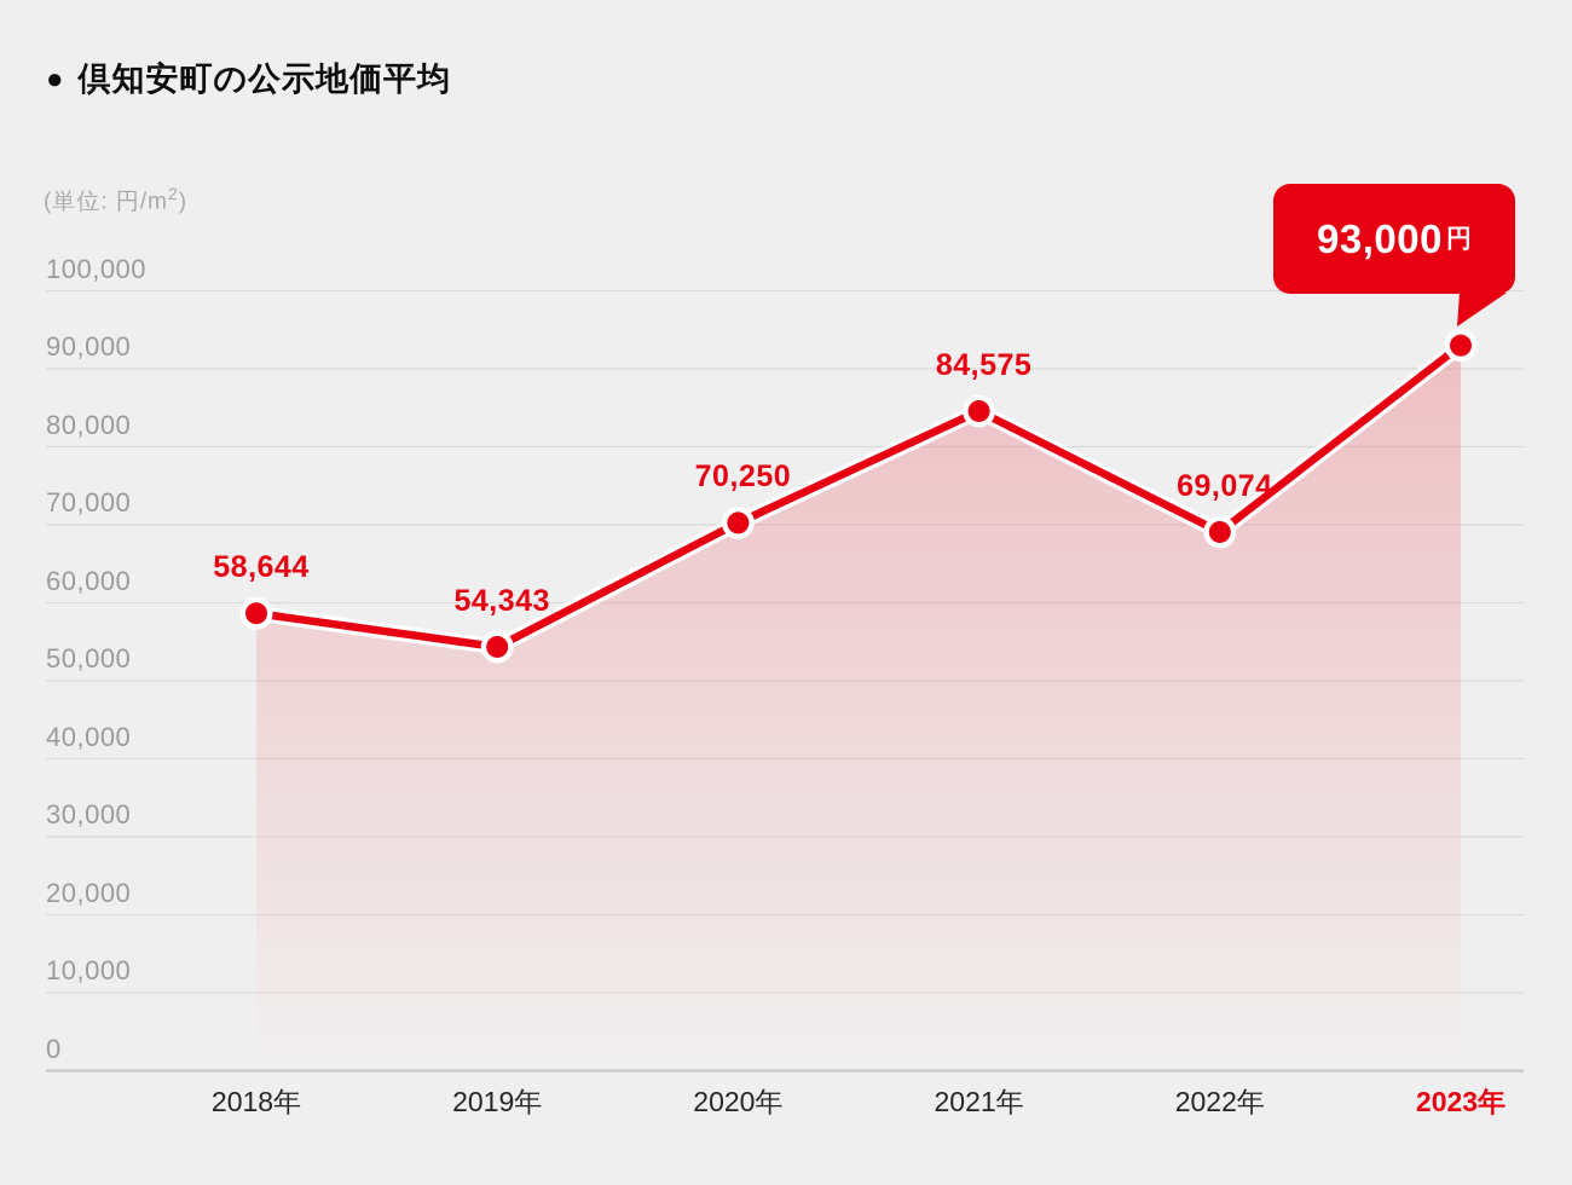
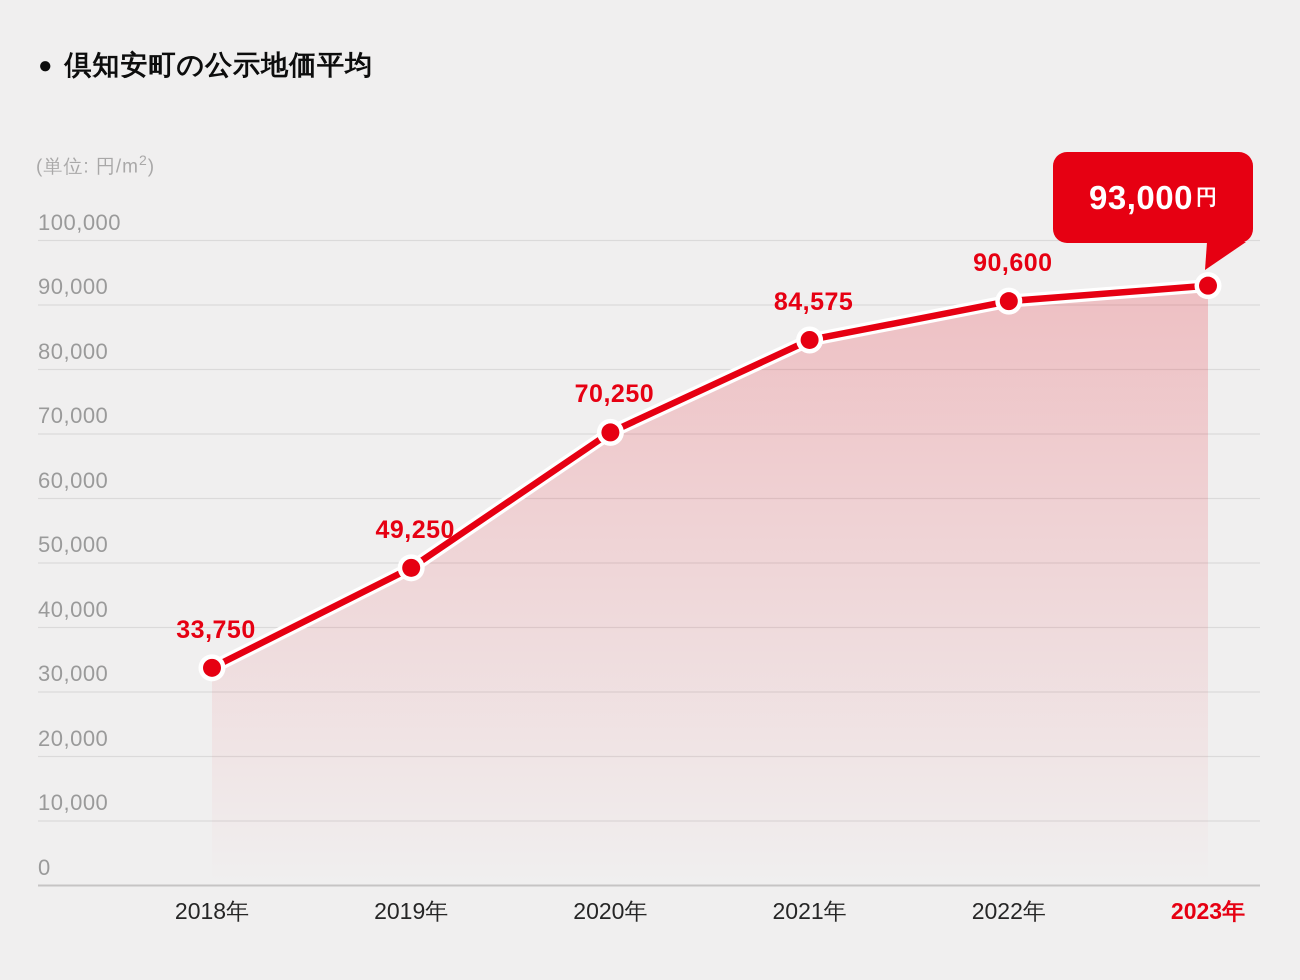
2018年: 58,644 -> 33,750
2019年: 54,343 -> 49,250
2022年: 69,074 -> 90,600
